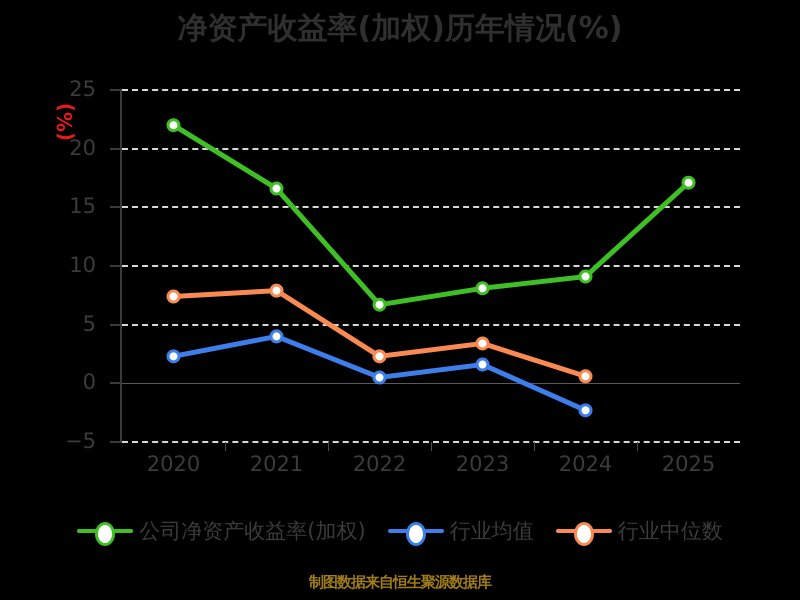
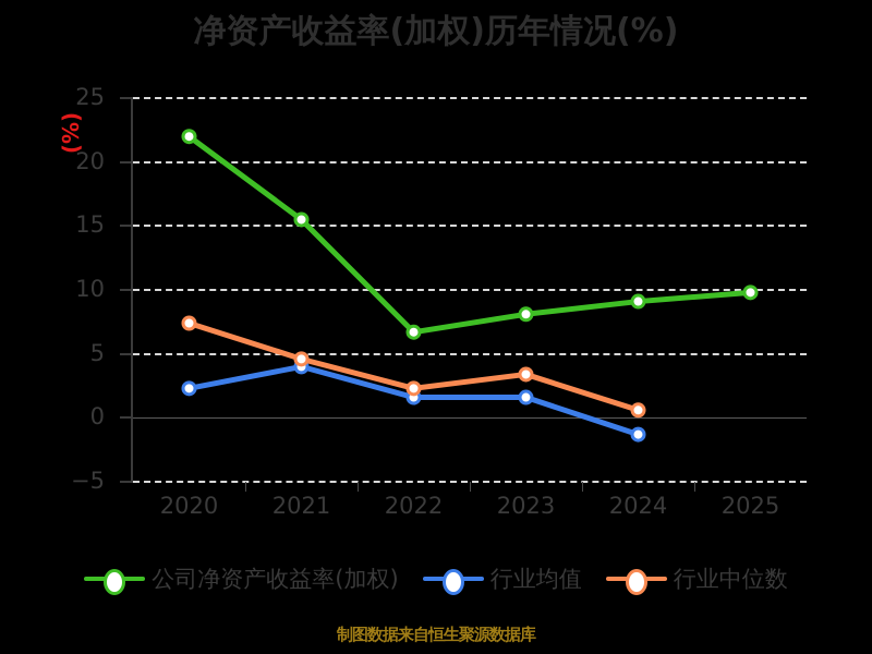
公司净资产收益率(加权)/2021: 16.6 -> 15.5
行业中位数/2021: 7.9 -> 4.6
行业均值/2022: 0.5 -> 1.6
行业均值/2024: -2.3 -> -1.3
公司净资产收益率(加权)/2025: 17.1 -> 9.8
